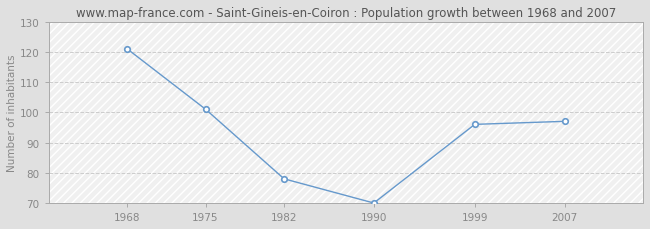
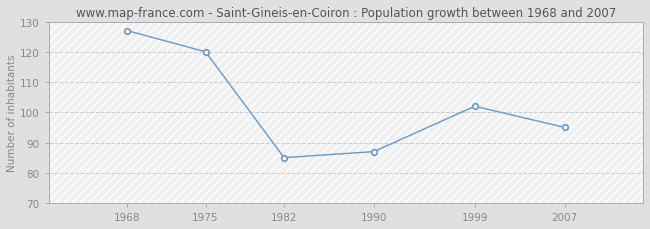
1968: 121 -> 127
1975: 101 -> 120
1982: 78 -> 85
1990: 70 -> 87
1999: 96 -> 102
2007: 97 -> 95
